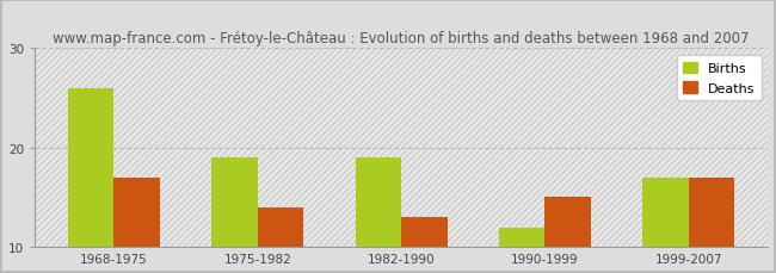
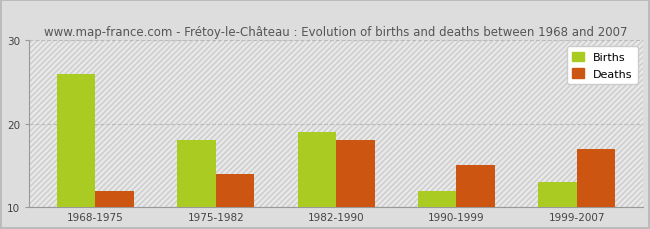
Deaths/1968-1975: 17 -> 12
Births/1975-1982: 19 -> 18
Deaths/1982-1990: 13 -> 18
Births/1999-2007: 17 -> 13
